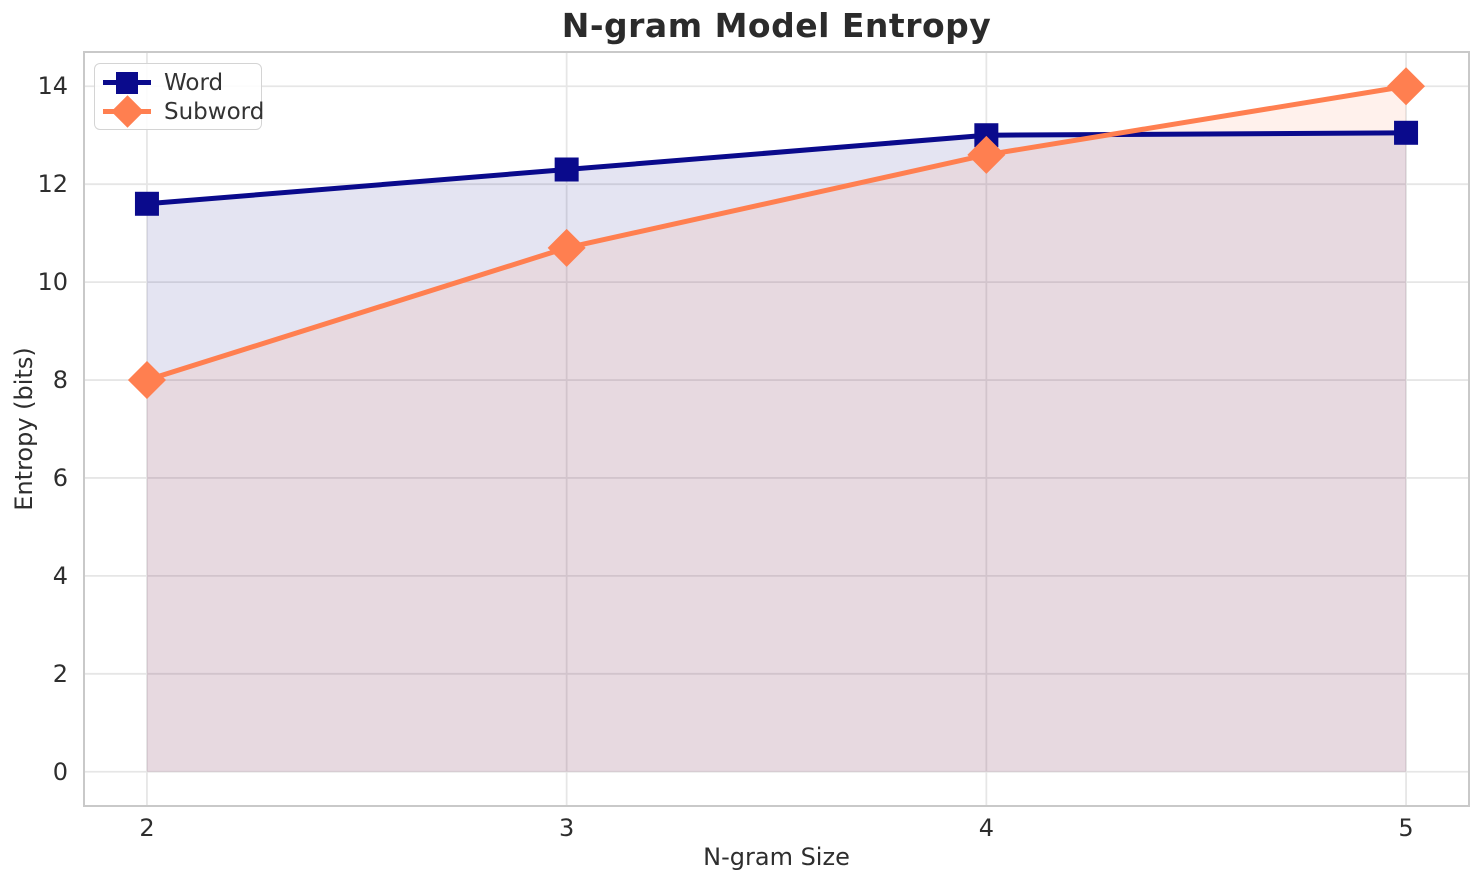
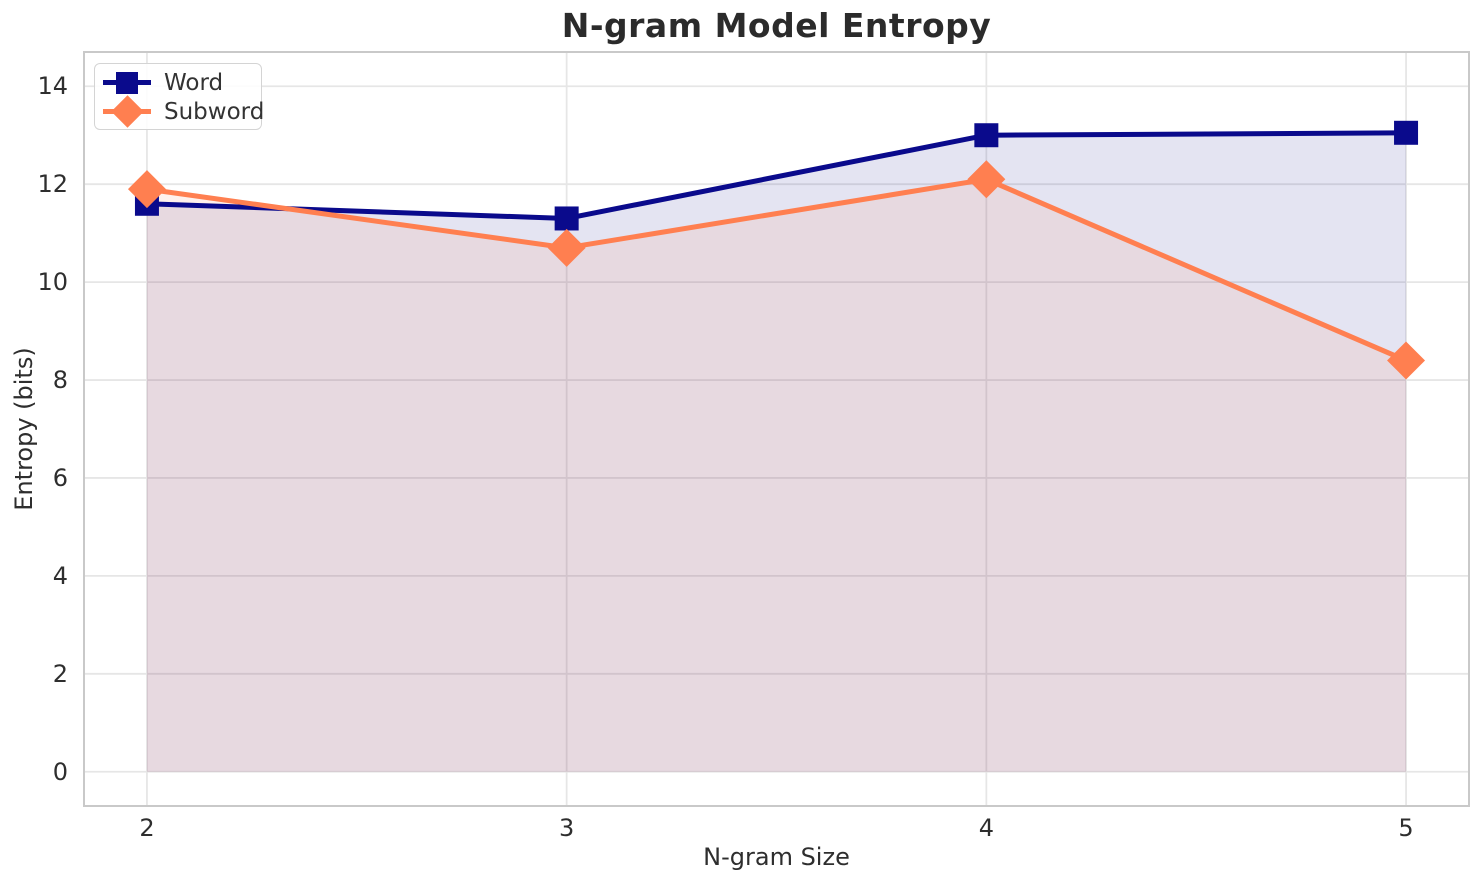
Subword/2: 8.0 -> 11.9
Word/3: 12.3 -> 11.3
Subword/4: 12.6 -> 12.1
Subword/5: 14.0 -> 8.4
